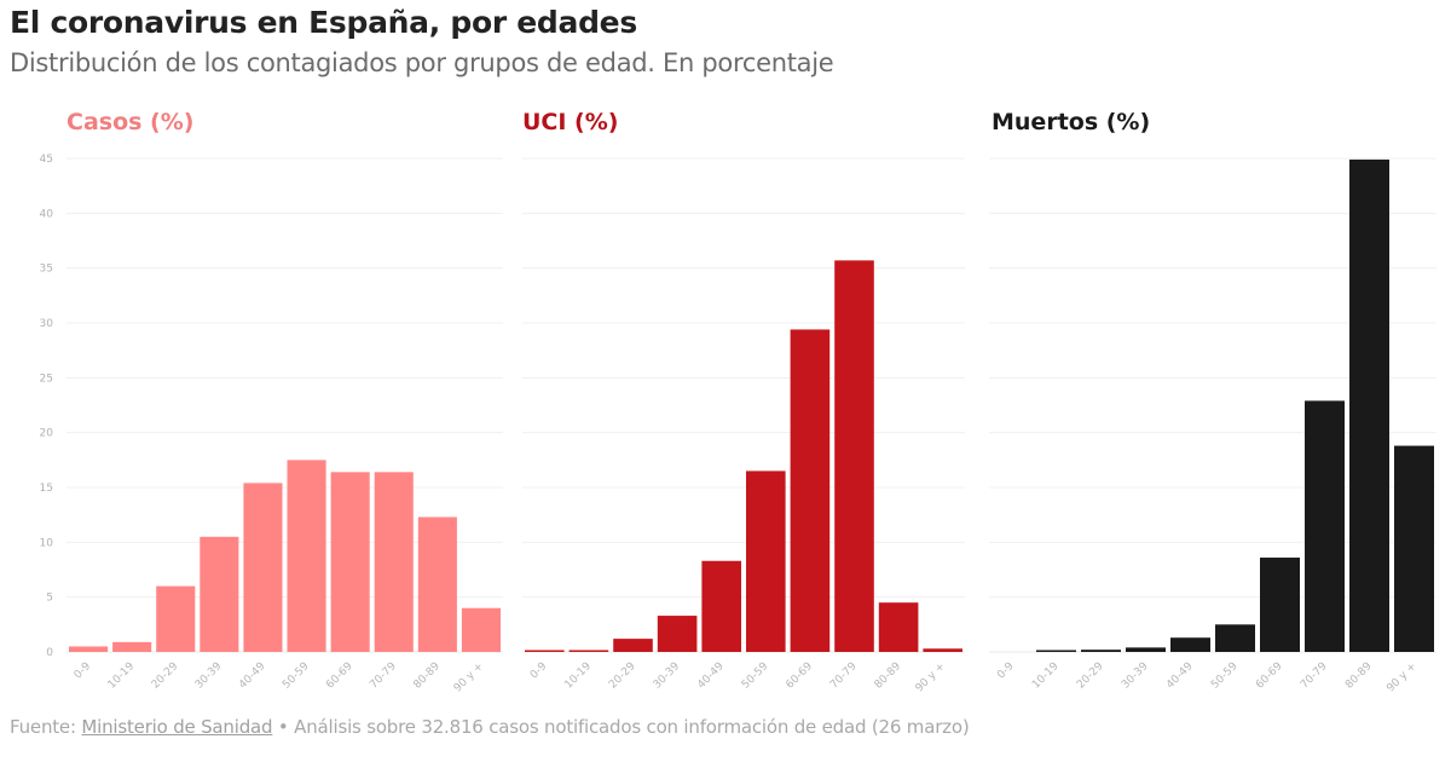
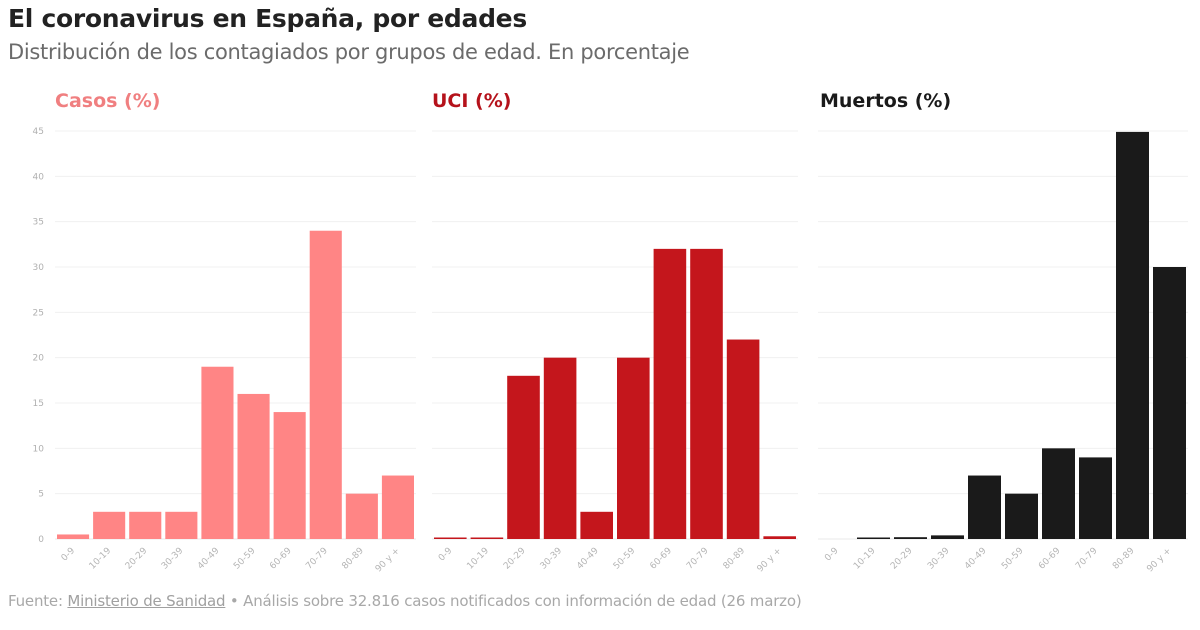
Casos (%)/10-19: 1 -> 3
Casos (%)/20-29: 6 -> 3
UCI (%)/20-29: 1 -> 18
Casos (%)/30-39: 10 -> 3
UCI (%)/30-39: 3 -> 20
Casos (%)/40-49: 15 -> 19
UCI (%)/40-49: 8 -> 3
Muertos (%)/40-49: 1 -> 7
Casos (%)/50-59: 18 -> 16
UCI (%)/50-59: 16 -> 20
Muertos (%)/50-59: 2 -> 5
Casos (%)/60-69: 16 -> 14
UCI (%)/60-69: 29 -> 32
Muertos (%)/60-69: 9 -> 10
Casos (%)/70-79: 16 -> 34
UCI (%)/70-79: 36 -> 32
Muertos (%)/70-79: 23 -> 9
Casos (%)/80-89: 12 -> 5
UCI (%)/80-89: 4 -> 22
Casos (%)/90 y +: 4 -> 7
Muertos (%)/90 y +: 19 -> 30
